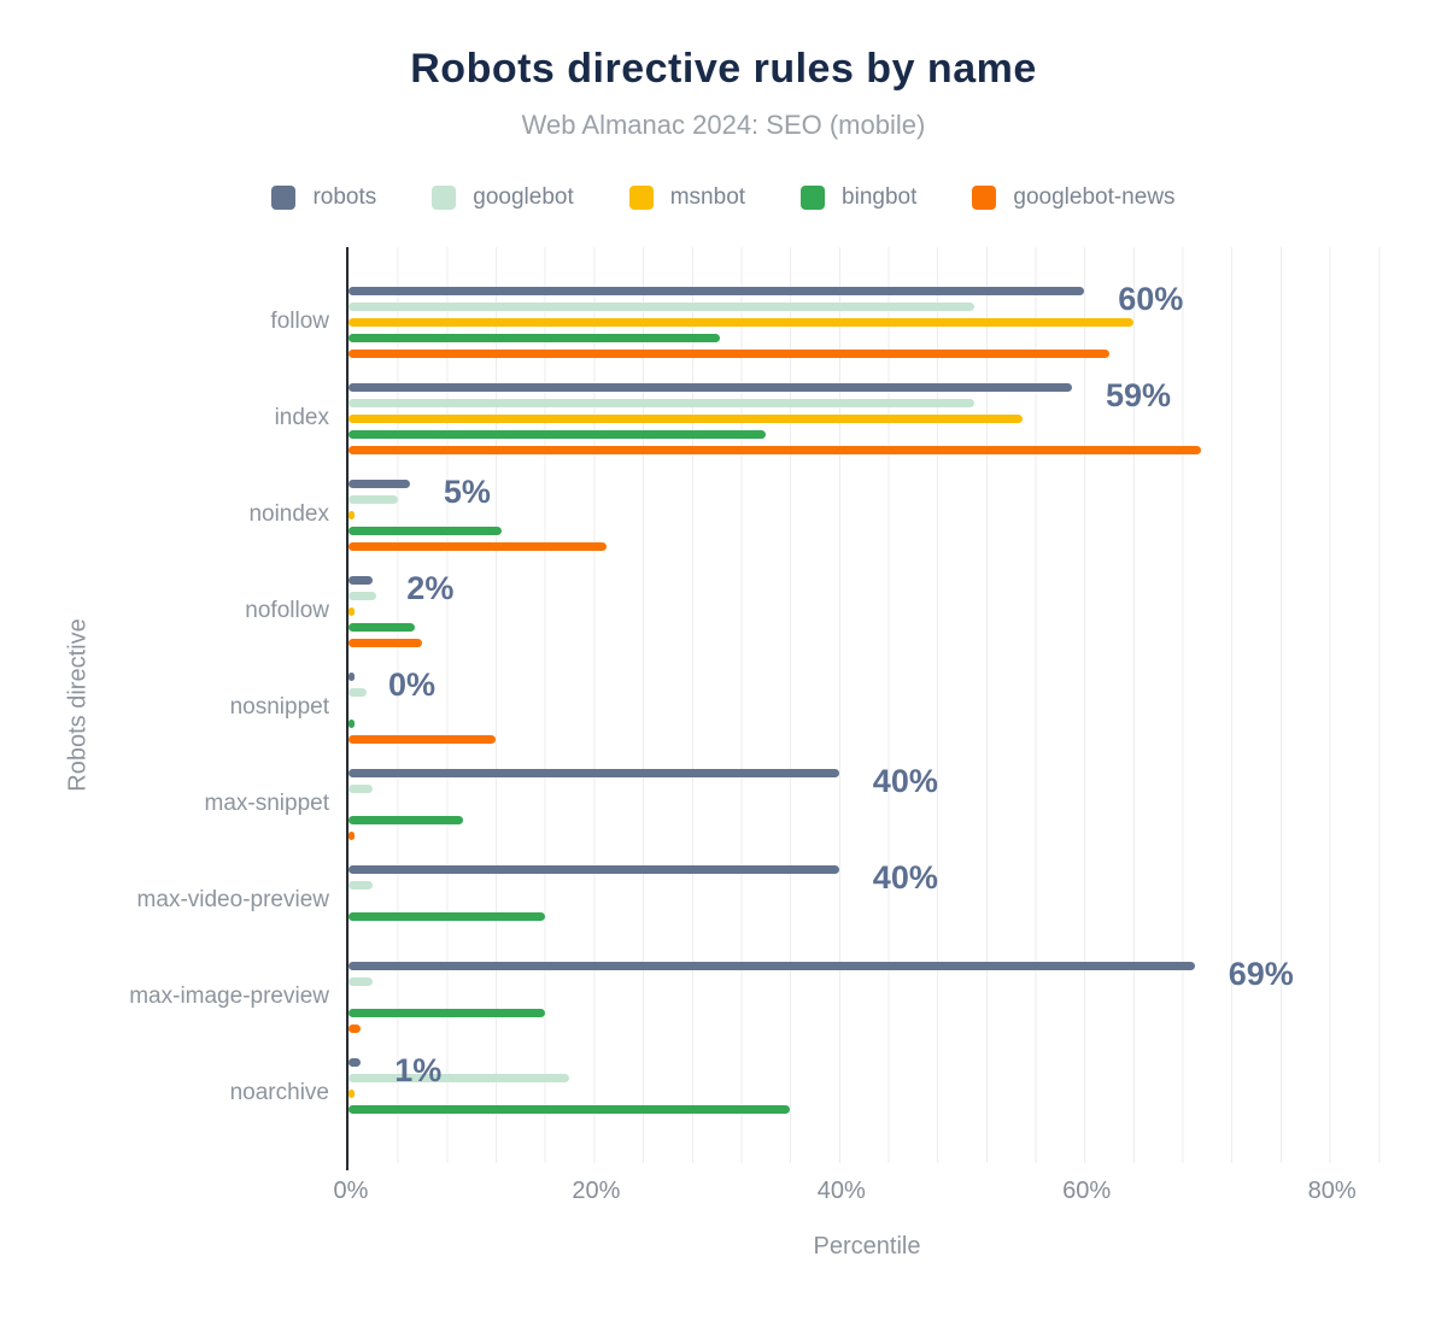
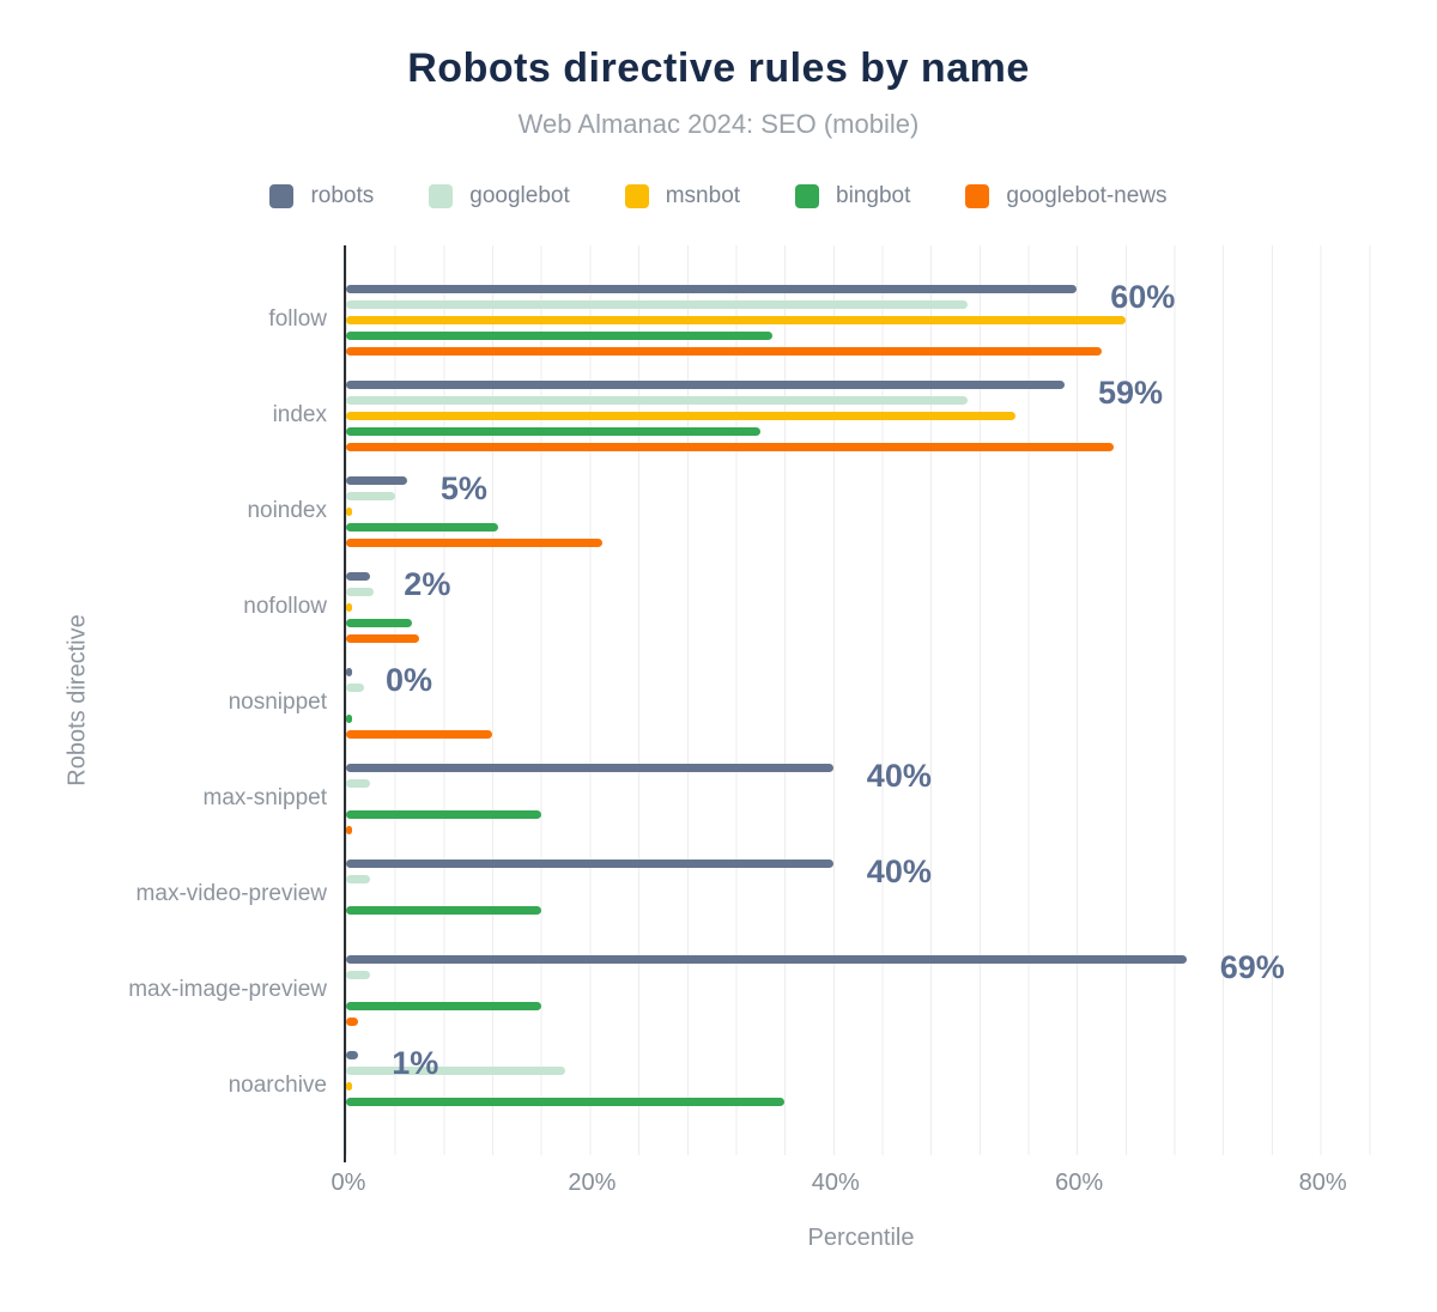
bingbot/follow: 30.3% -> 35.0%
googlebot-news/index: 69.5% -> 63.0%
bingbot/max-snippet: 9.3% -> 16.0%
